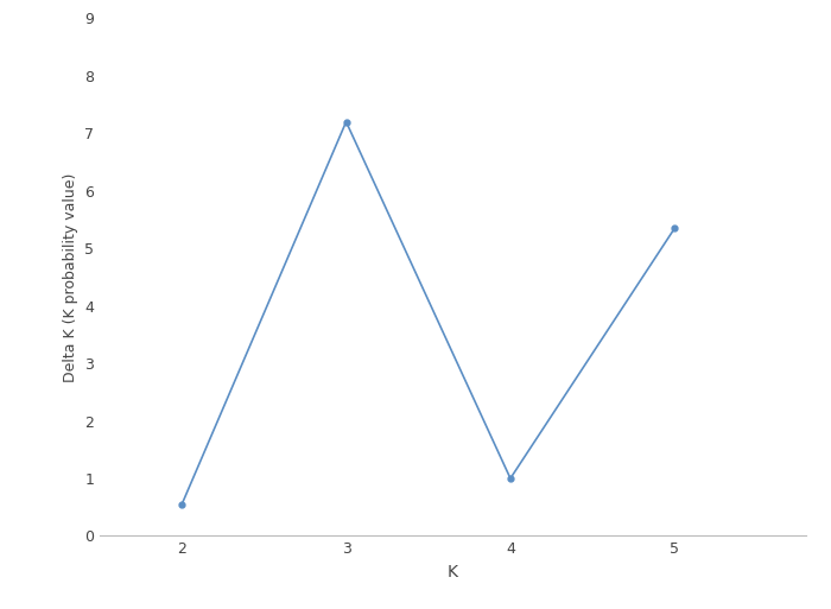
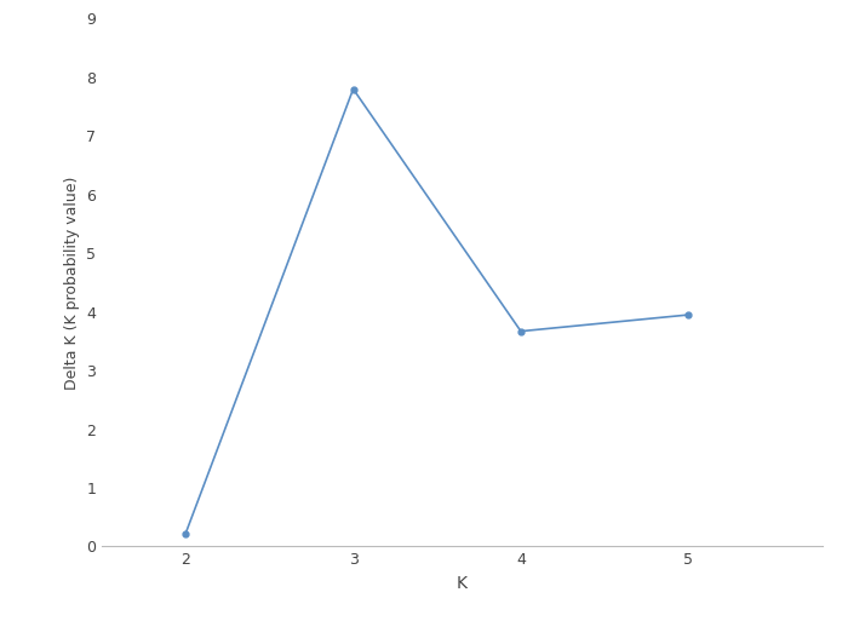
2: 0.55 -> 0.22
3: 7.20 -> 7.80
4: 1.00 -> 3.67
5: 5.35 -> 3.95
